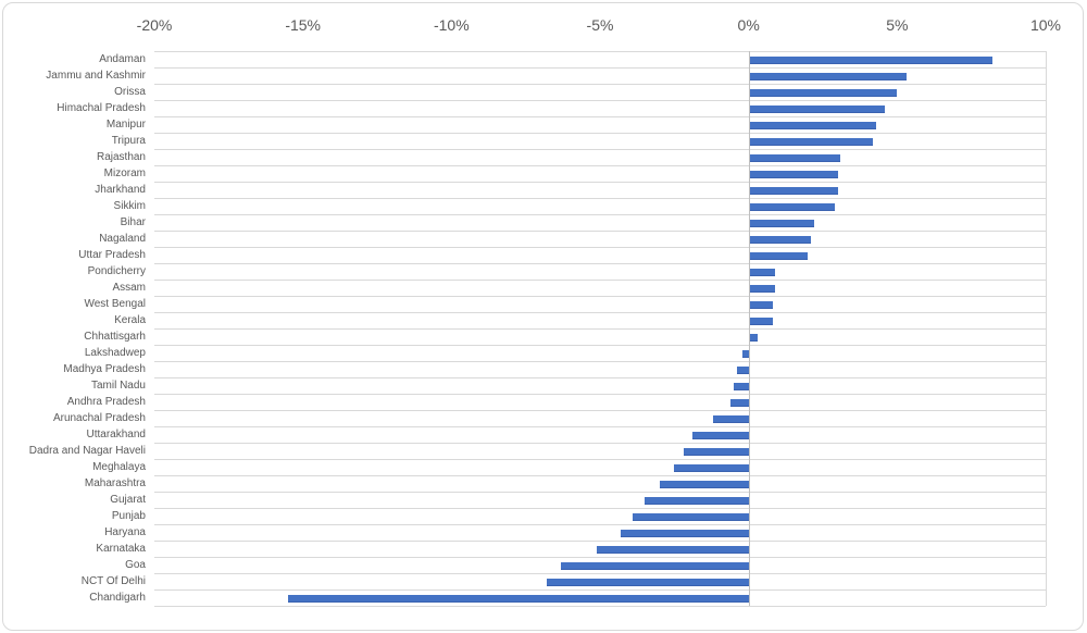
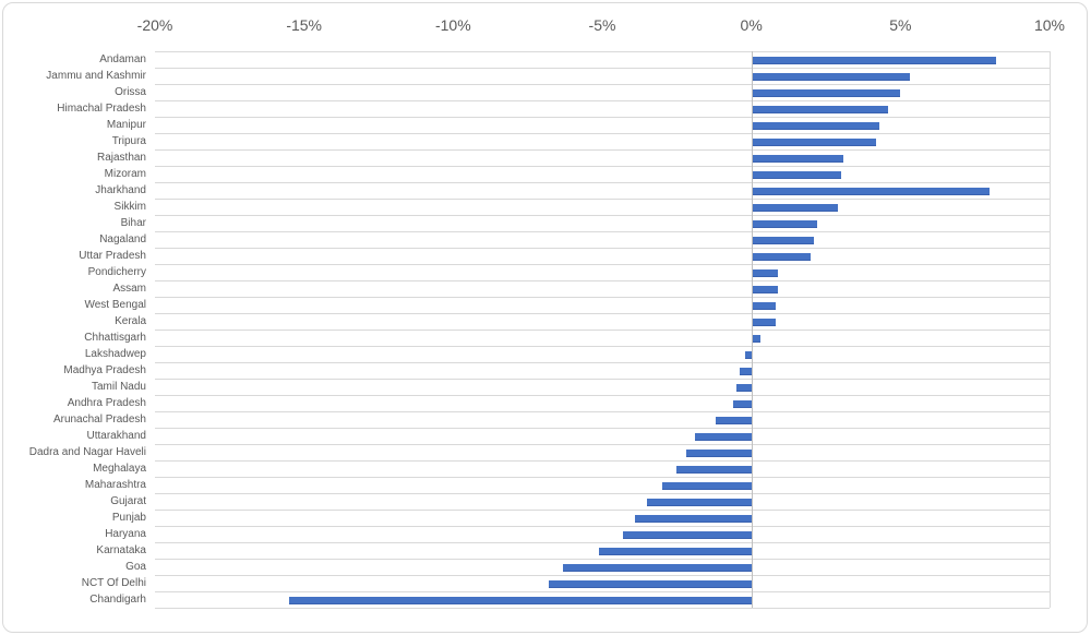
Jharkhand: 3.0% -> 8.0%
